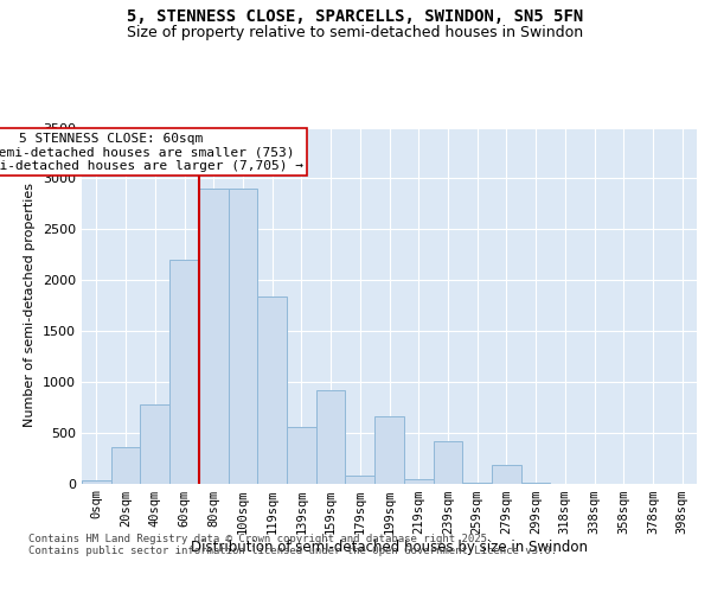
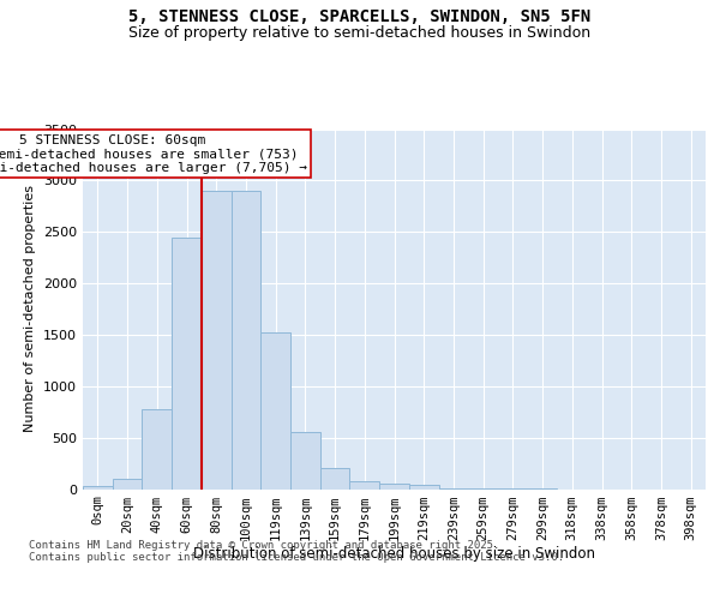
20sqm: 360 -> 100
60sqm: 2200 -> 2450
119sqm: 1840 -> 1520
159sqm: 920 -> 200
199sqm: 660 -> 50
239sqm: 420 -> 10
279sqm: 180 -> 0
